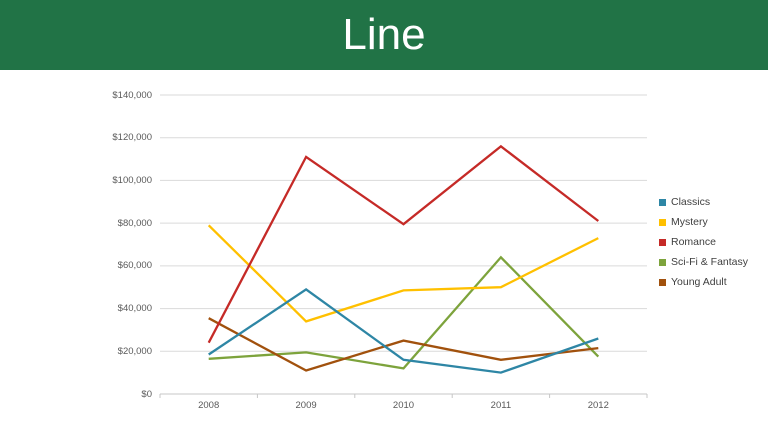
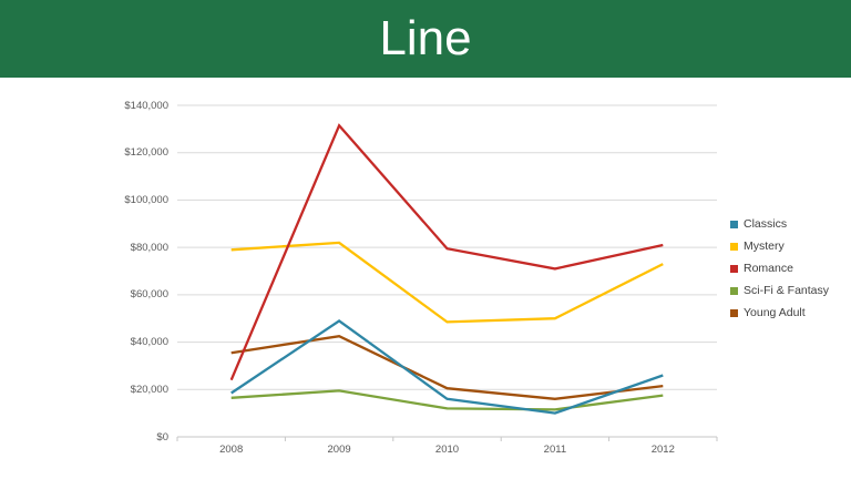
Mystery/2009: $34000 -> $82000
Romance/2009: $111000 -> $132000
Young Adult/2009: $11000 -> $42000
Young Adult/2010: $25000 -> $20000
Romance/2011: $116000 -> $71000
Sci-Fi & Fantasy/2011: $64000 -> $12000
